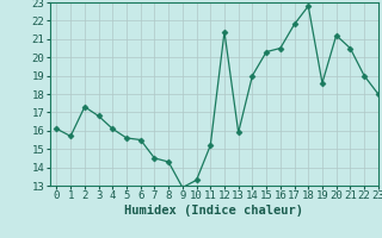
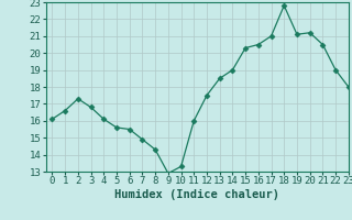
1: 15.7 -> 16.6
7: 14.5 -> 14.9
11: 15.2 -> 16.0
12: 21.4 -> 17.5
13: 15.9 -> 18.5
17: 21.8 -> 21.0
19: 18.6 -> 21.1
